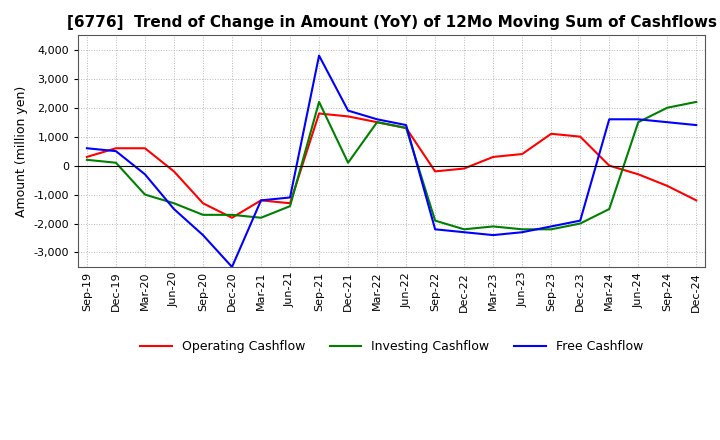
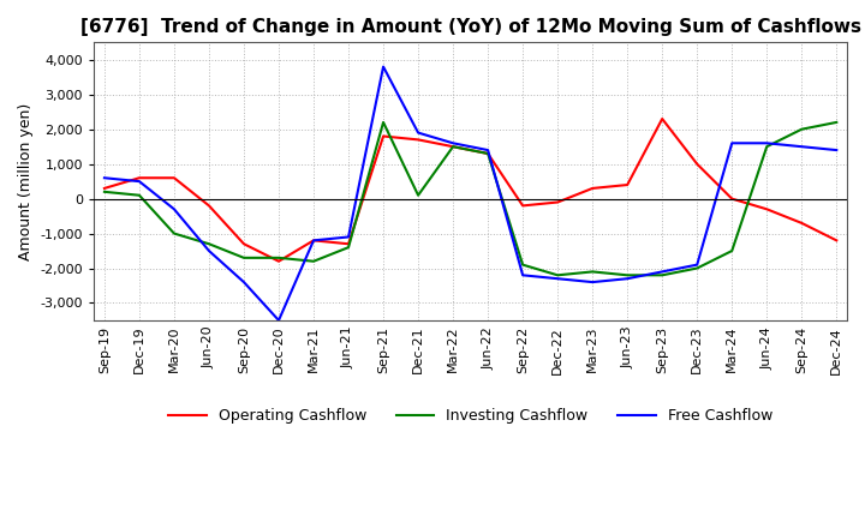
Operating Cashflow/Sep-23: 1,100 -> 2,300
